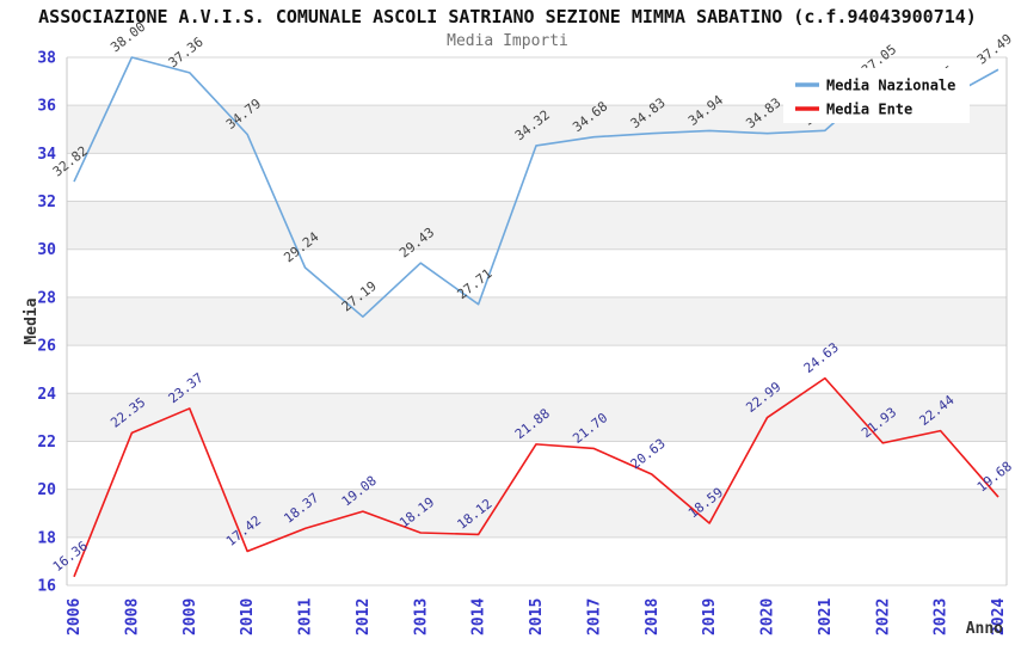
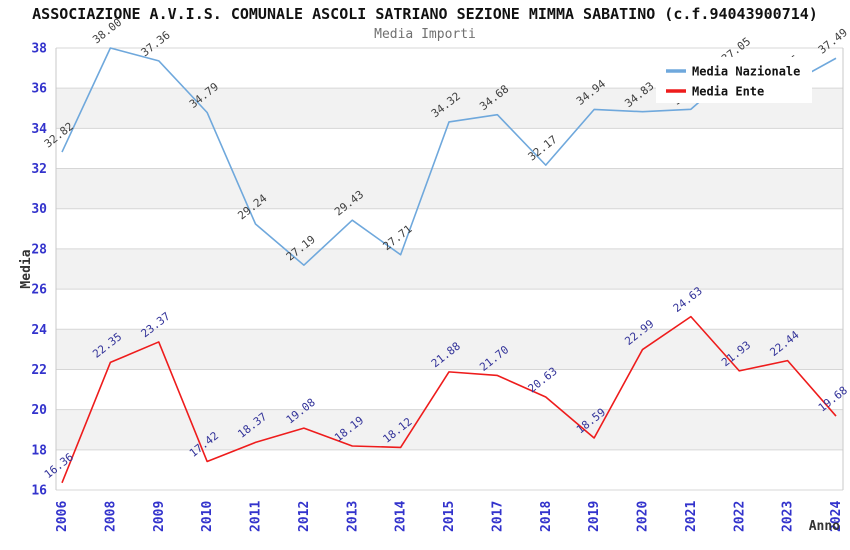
Media Nazionale/2018: 34.83 -> 32.17
